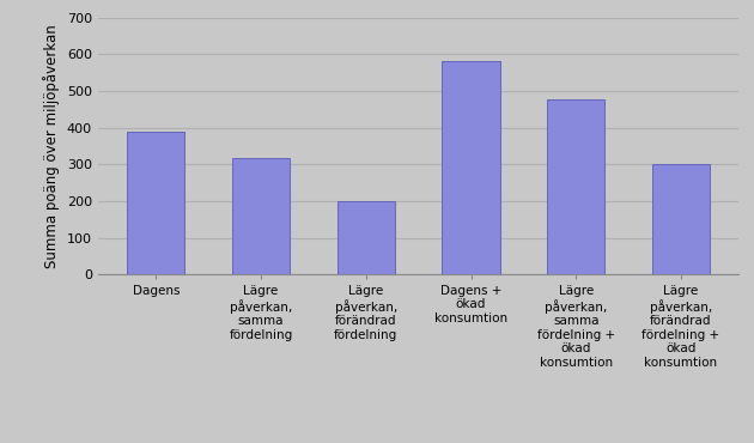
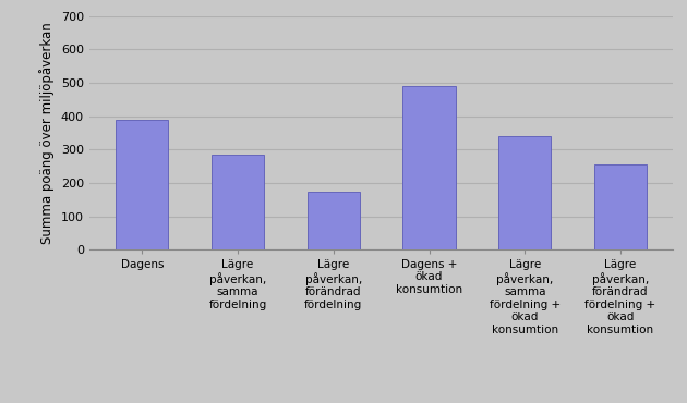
Lägre påverkan, samma fördelning: 318 -> 285
Lägre påverkan, förändrad fördelning: 200 -> 175
Dagens + ökad konsumtion: 583 -> 490
Lägre påverkan, samma fördelning + ökad konsumtion: 477 -> 340
Lägre påverkan, förändrad fördelning + ökad konsumtion: 300 -> 255
